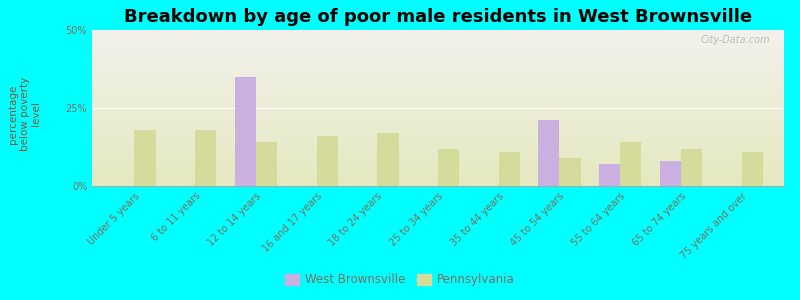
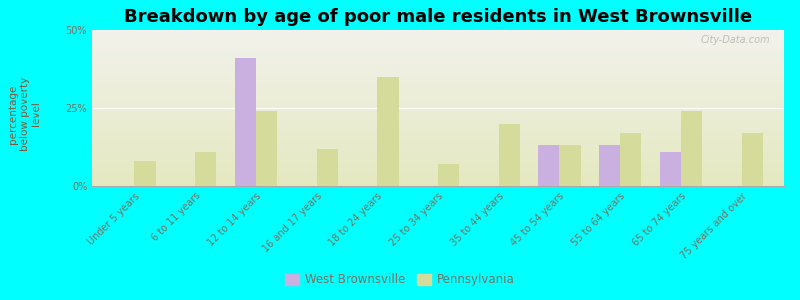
Pennsylvania/Under 5 years: 18% -> 8%
Pennsylvania/6 to 11 years: 18% -> 11%
West Brownsville/12 to 14 years: 35% -> 41%
Pennsylvania/12 to 14 years: 14% -> 24%
Pennsylvania/16 and 17 years: 16% -> 12%
Pennsylvania/18 to 24 years: 17% -> 35%
Pennsylvania/25 to 34 years: 12% -> 7%
Pennsylvania/35 to 44 years: 11% -> 20%
West Brownsville/45 to 54 years: 21% -> 13%
Pennsylvania/45 to 54 years: 9% -> 13%
West Brownsville/55 to 64 years: 7% -> 13%
Pennsylvania/55 to 64 years: 14% -> 17%
West Brownsville/65 to 74 years: 8% -> 11%
Pennsylvania/65 to 74 years: 12% -> 24%
Pennsylvania/75 years and over: 11% -> 17%
